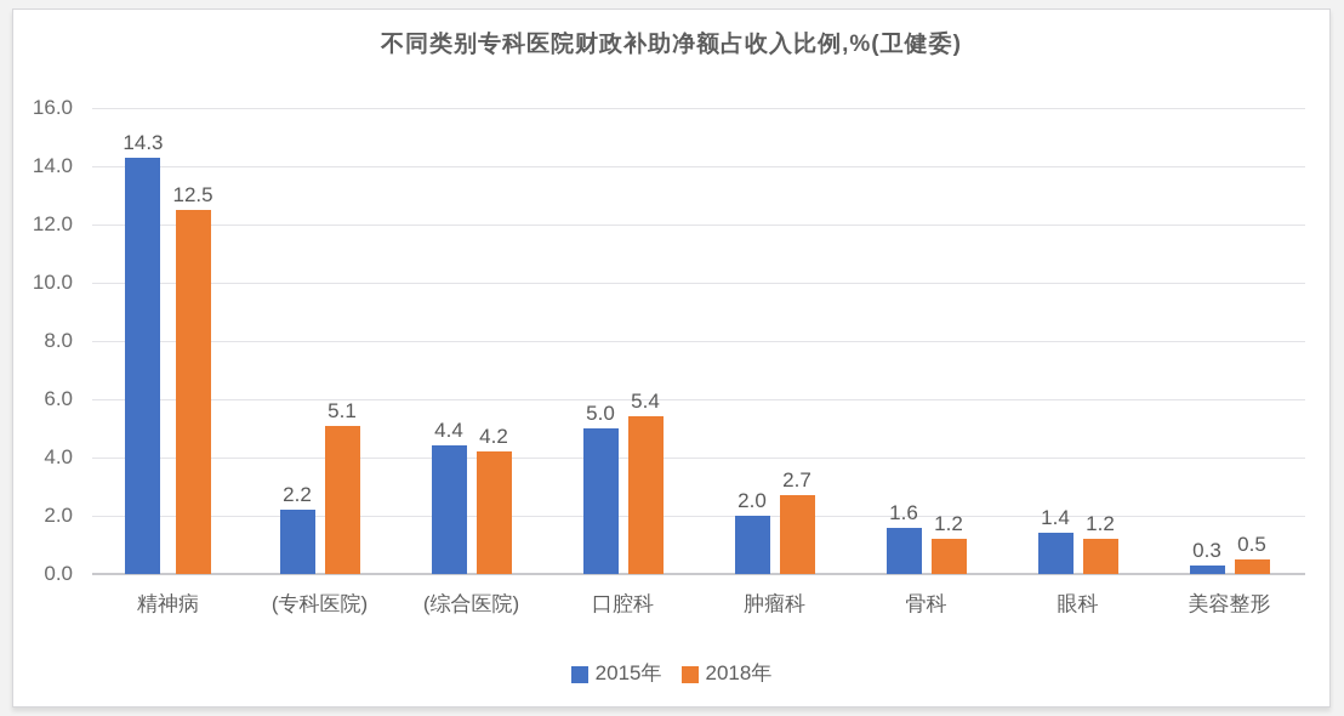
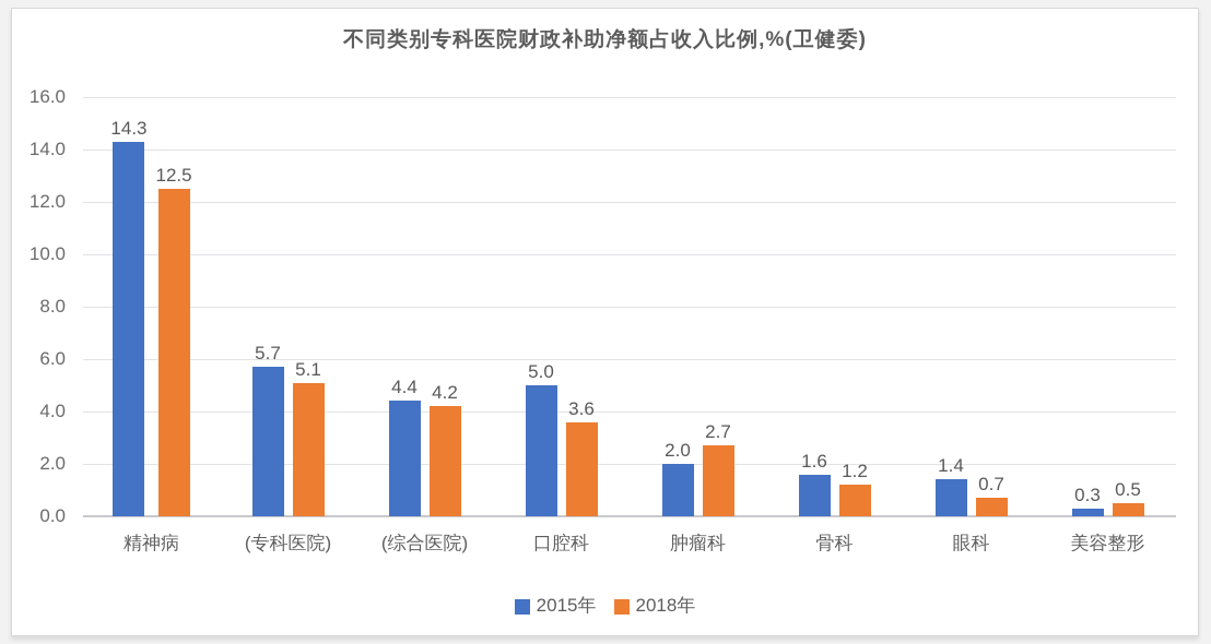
2015年/(专科医院): 2.2 -> 5.7
2018年/口腔科: 5.4 -> 3.6
2018年/眼科: 1.2 -> 0.7
